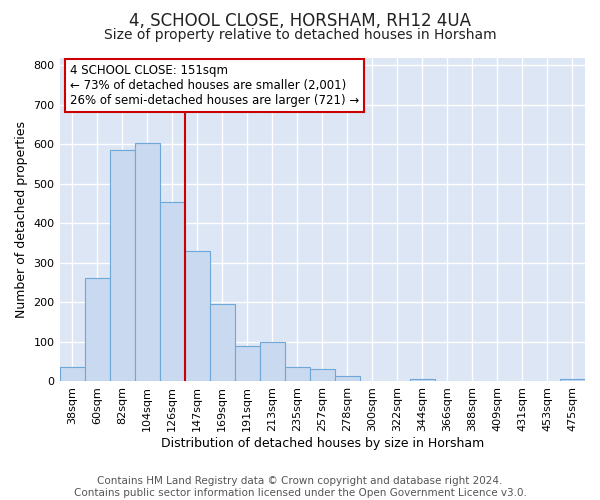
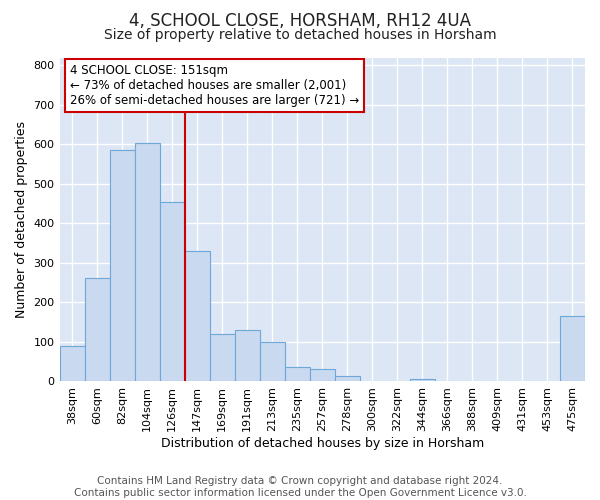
38sqm: 37 -> 90
169sqm: 196 -> 120
191sqm: 90 -> 130
475sqm: 5 -> 165
